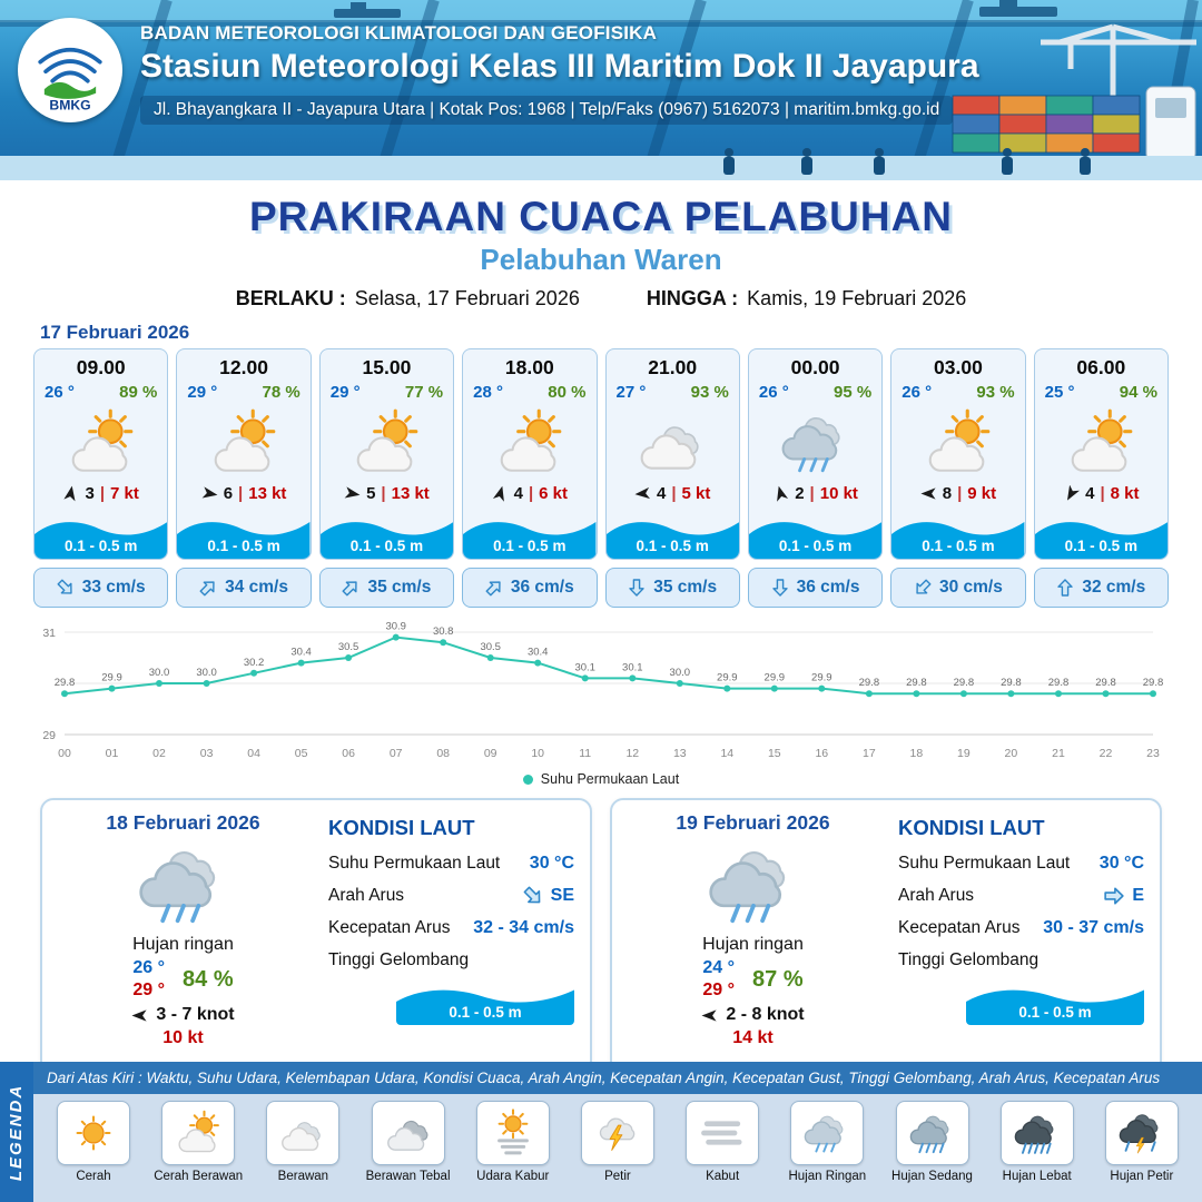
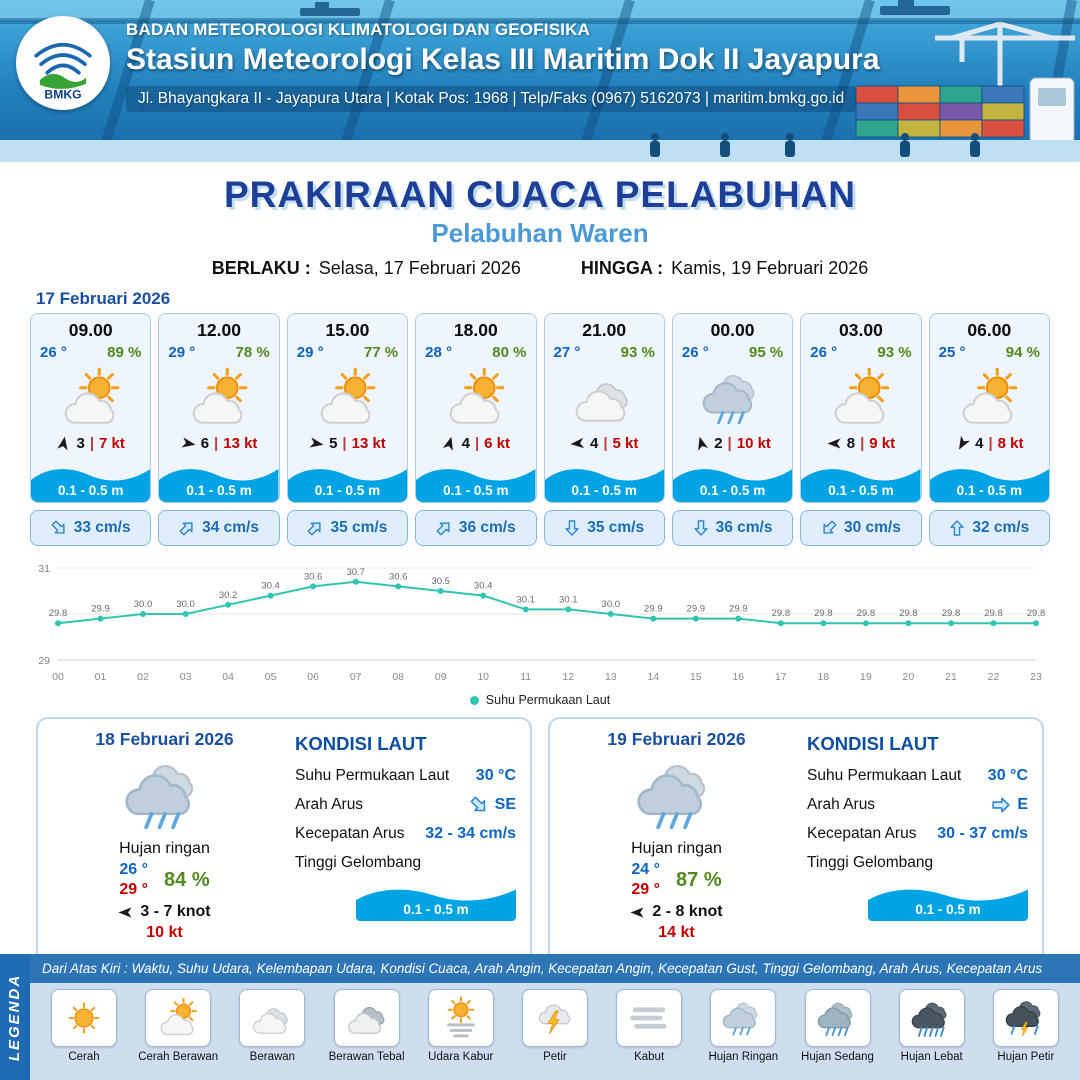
06: 30.5 -> 30.6
07: 30.9 -> 30.7
08: 30.8 -> 30.6
